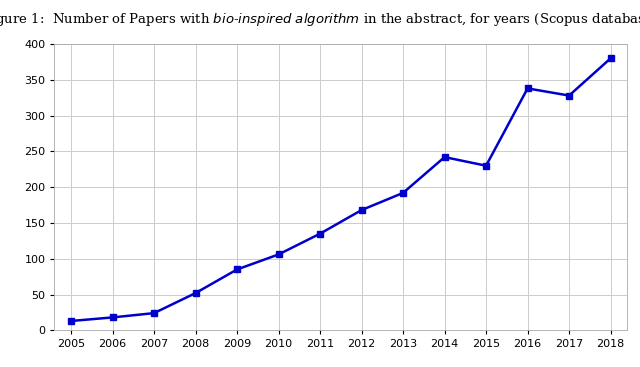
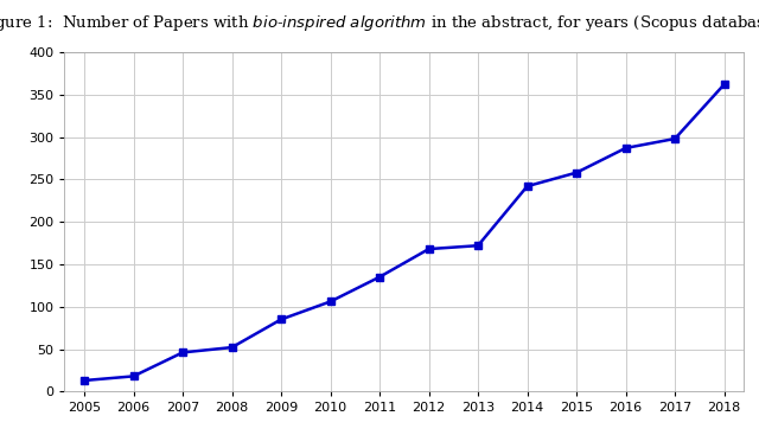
2007: 24 -> 46
2013: 192 -> 172
2015: 230 -> 258
2016: 338 -> 287
2017: 328 -> 298
2018: 380 -> 362
